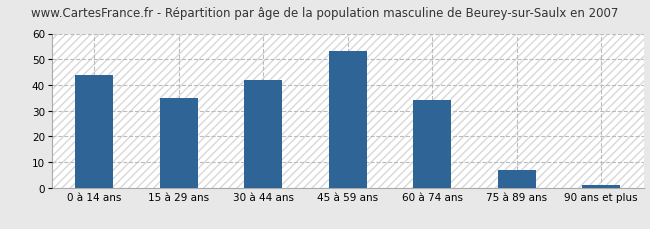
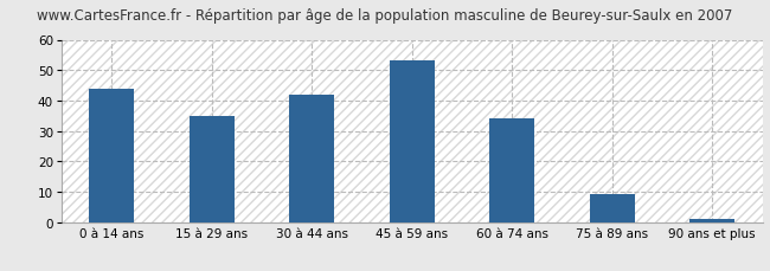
75 à 89 ans: 7 -> 9
